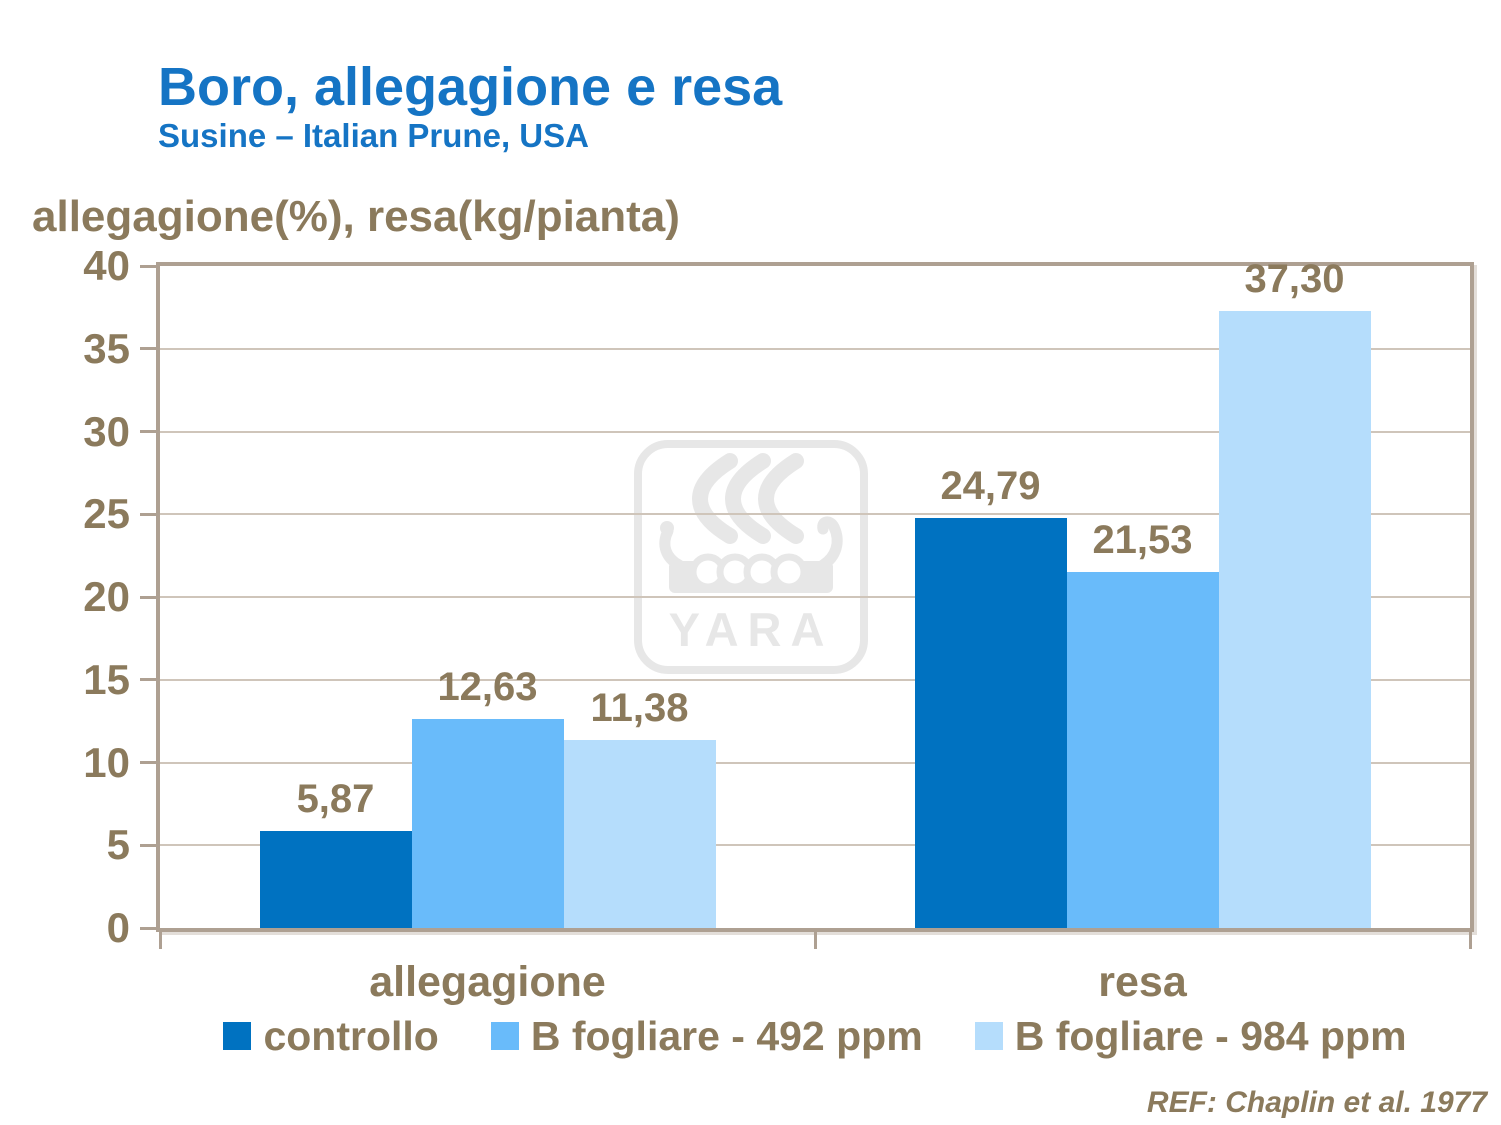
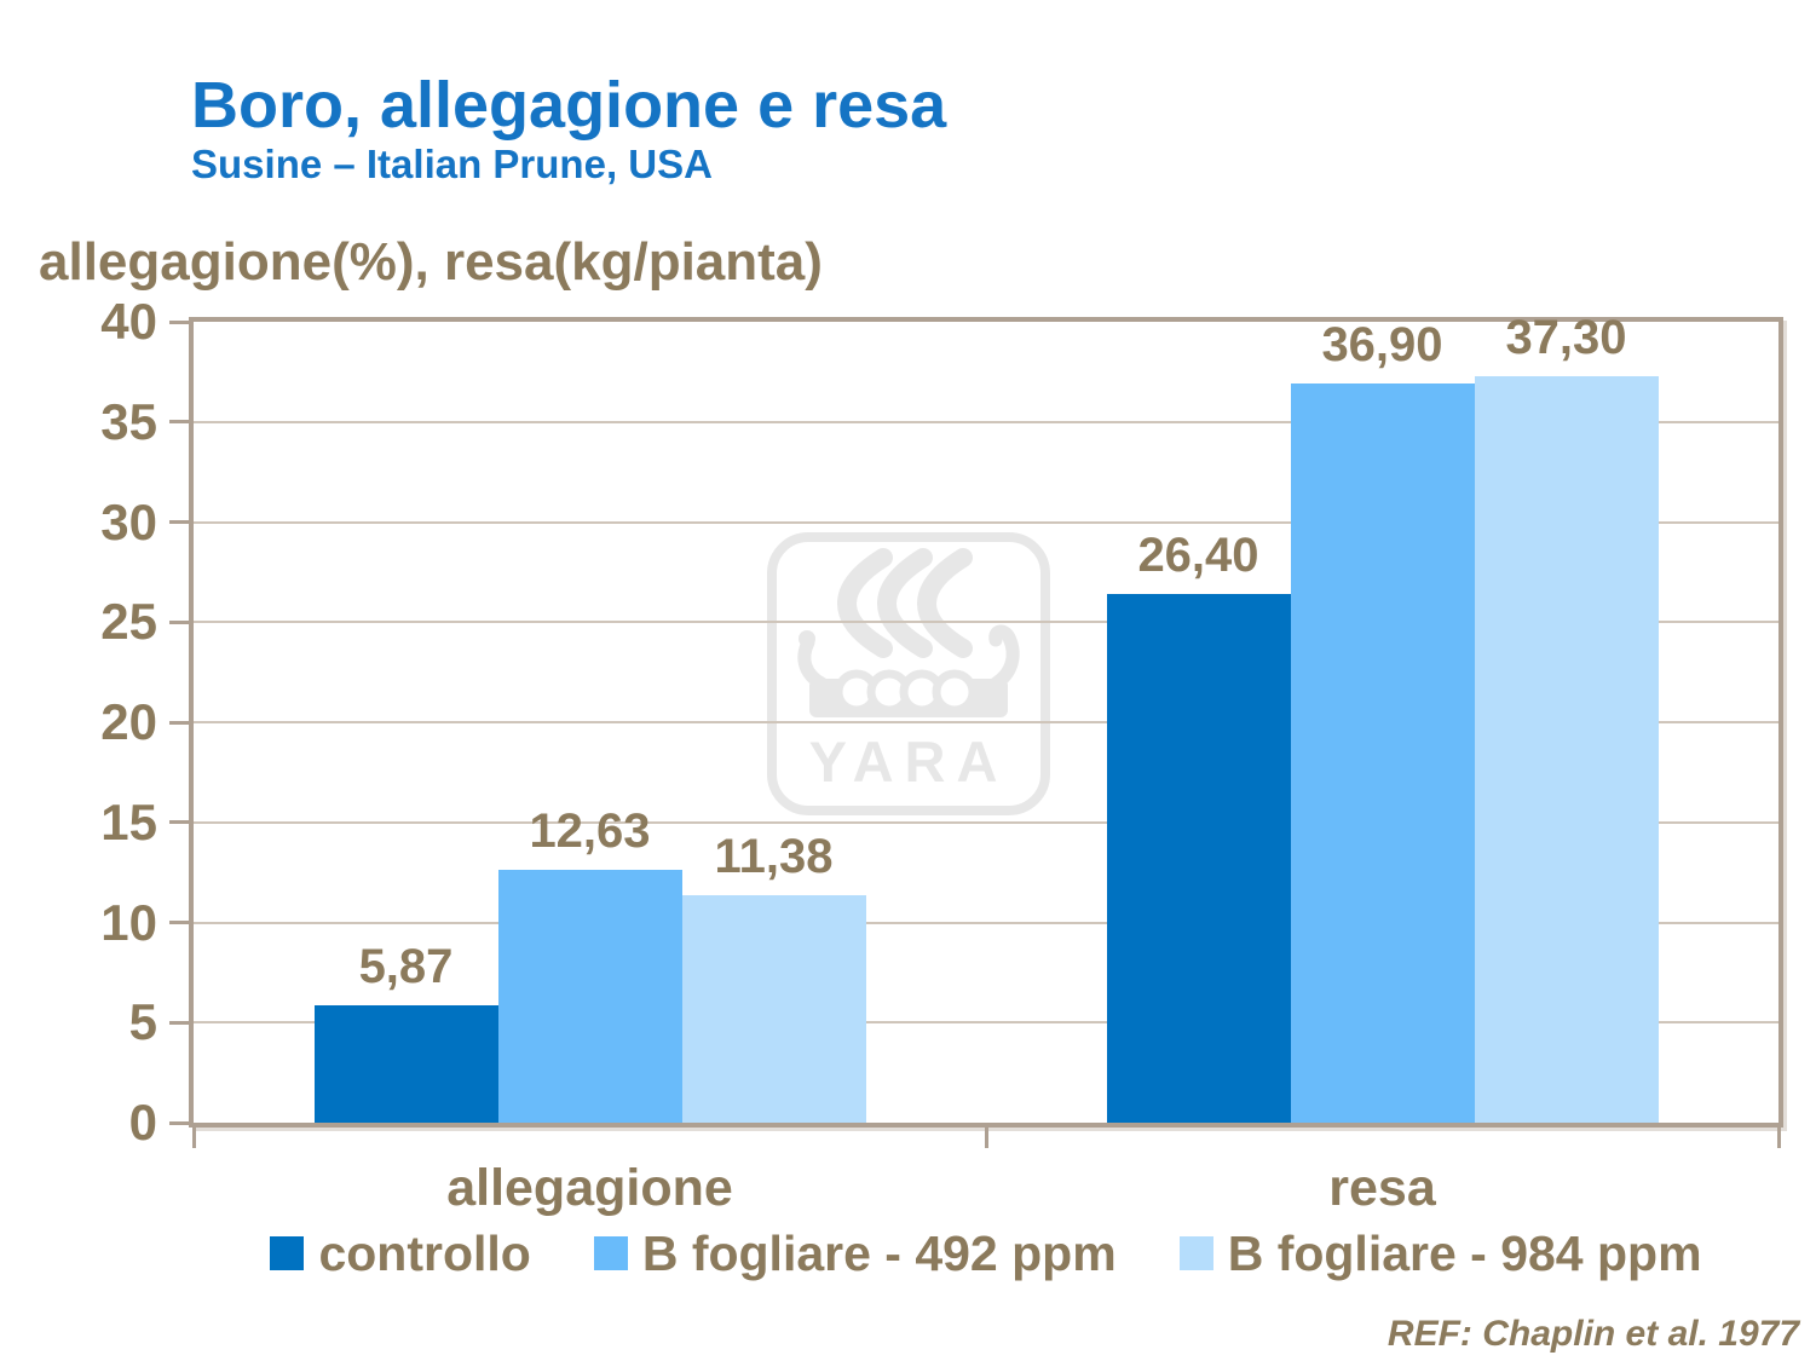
controllo/resa: 24,79 -> 26,40
B fogliare - 492 ppm/resa: 21,53 -> 36,90
